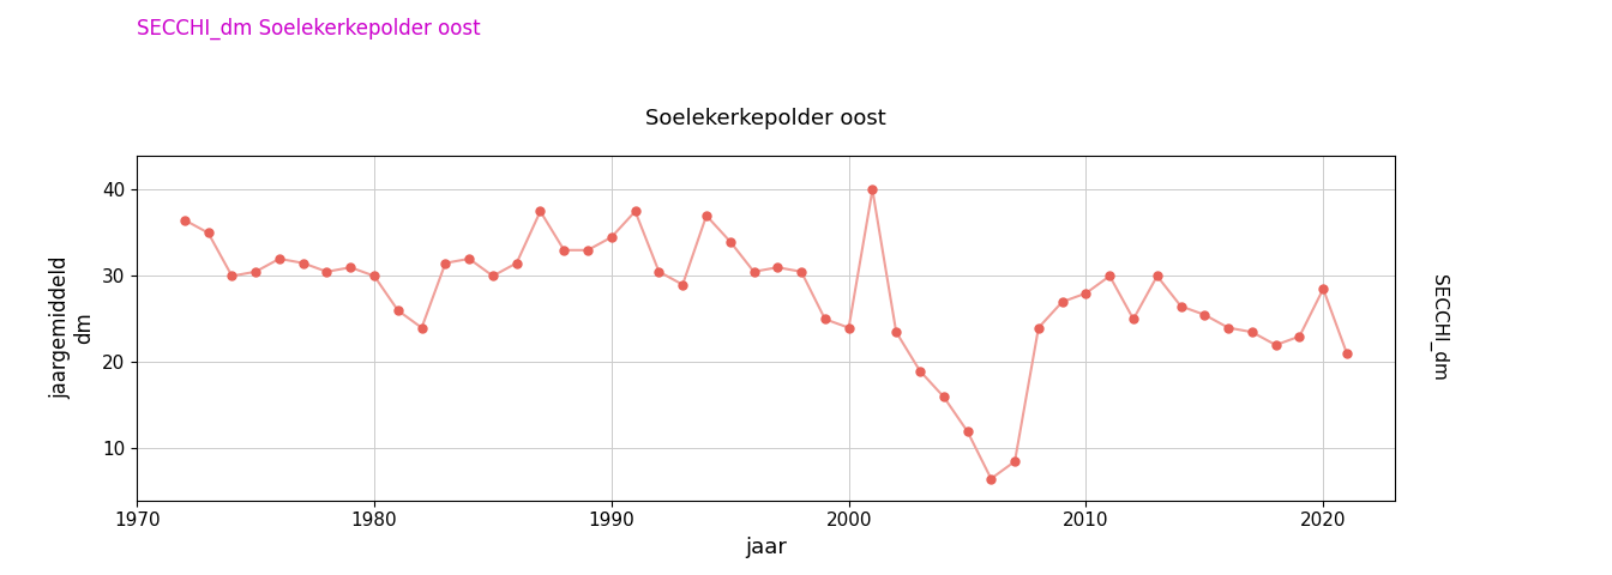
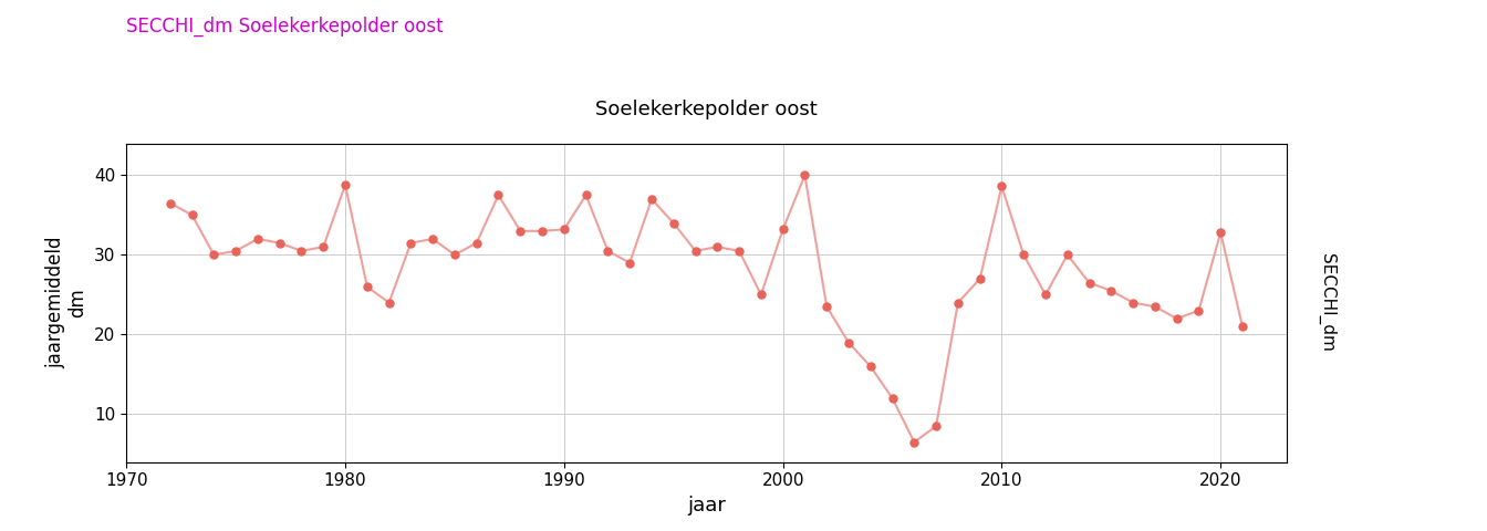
1980: 30.0 -> 38.8
1990: 34.5 -> 33.2
2000: 24.0 -> 33.2
2010: 28.0 -> 38.6
2020: 28.5 -> 32.8
